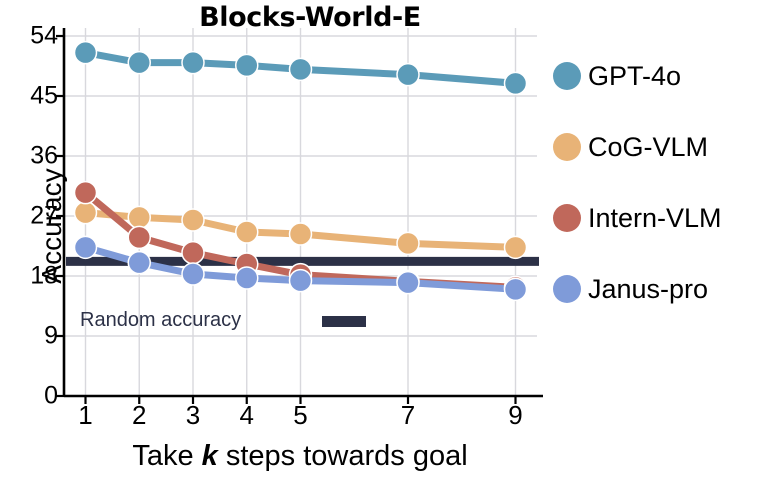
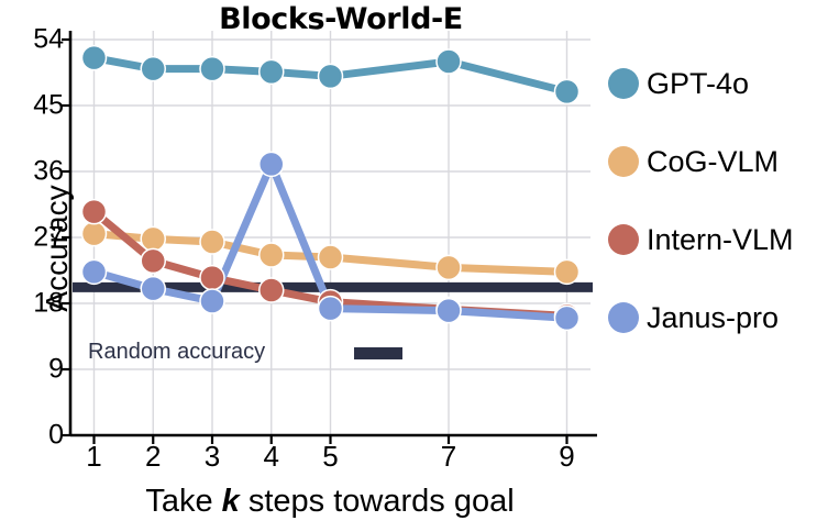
Janus-pro/4: 18 -> 37
GPT-4o/7: 48 -> 51
